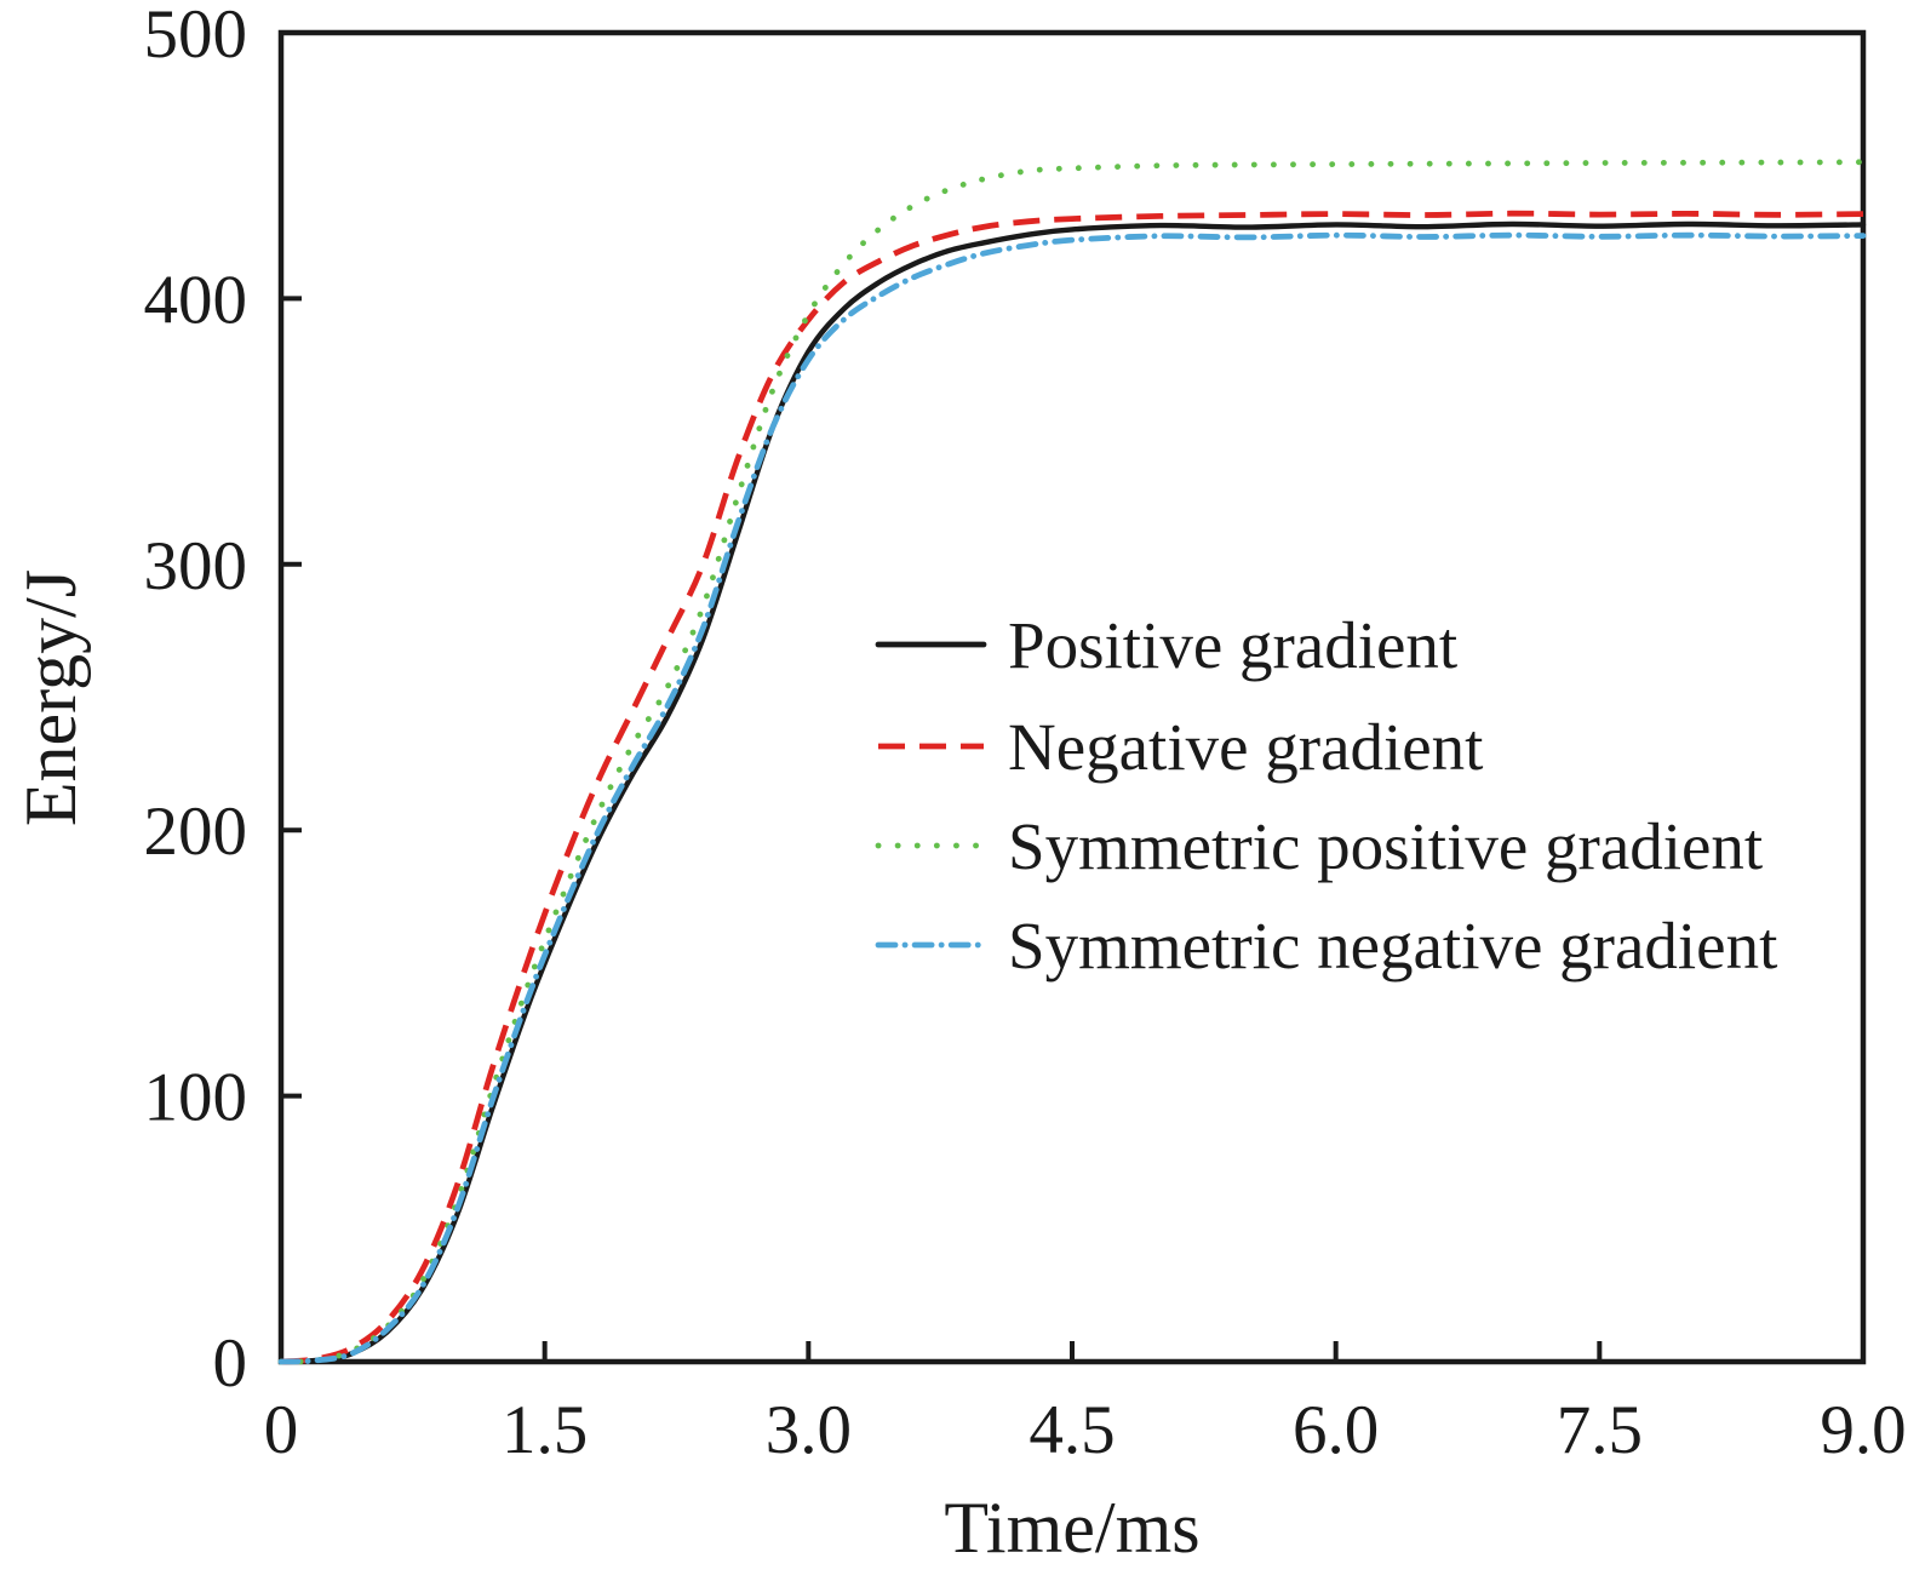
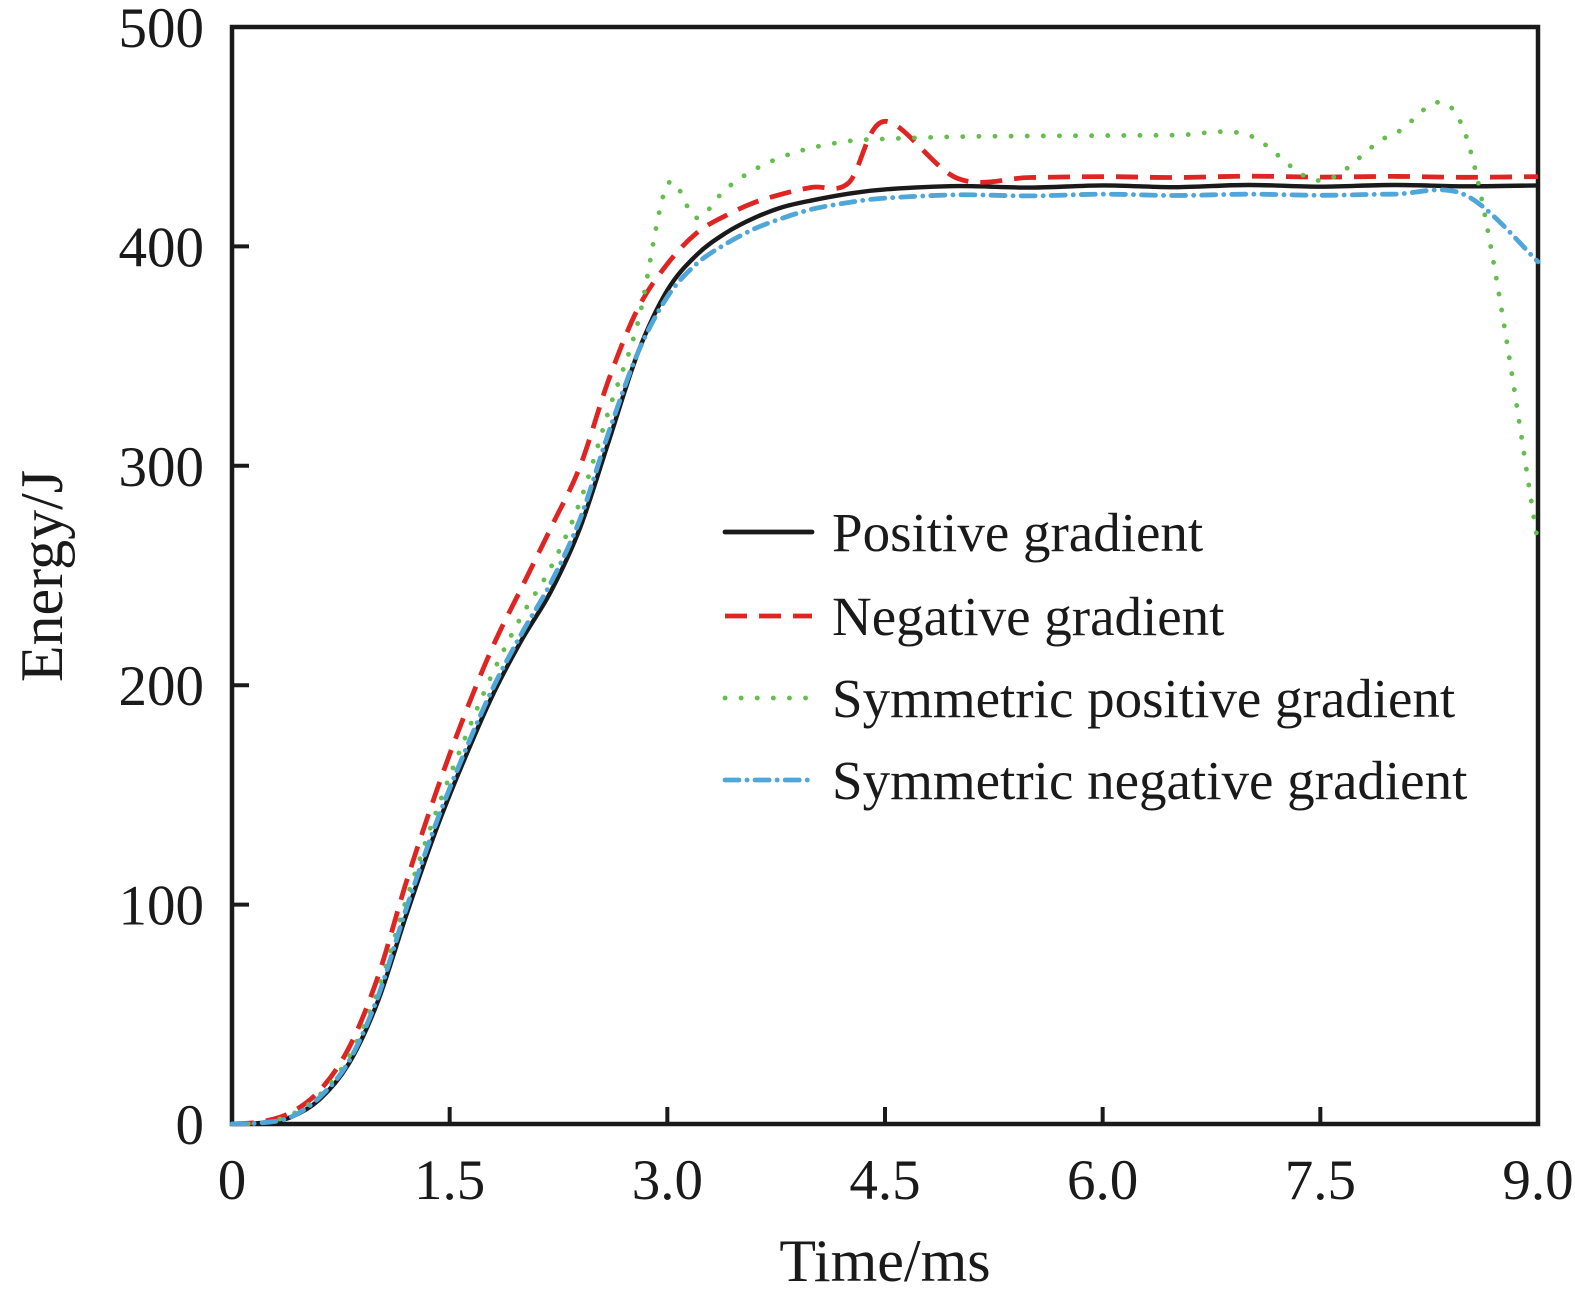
Symmetric positive gradient/3.0: 394 -> 428
Negative gradient/4.5: 430 -> 457
Symmetric positive gradient/7.5: 451 -> 430
Symmetric positive gradient/9.0: 451 -> 265
Symmetric negative gradient/9.0: 424 -> 393
